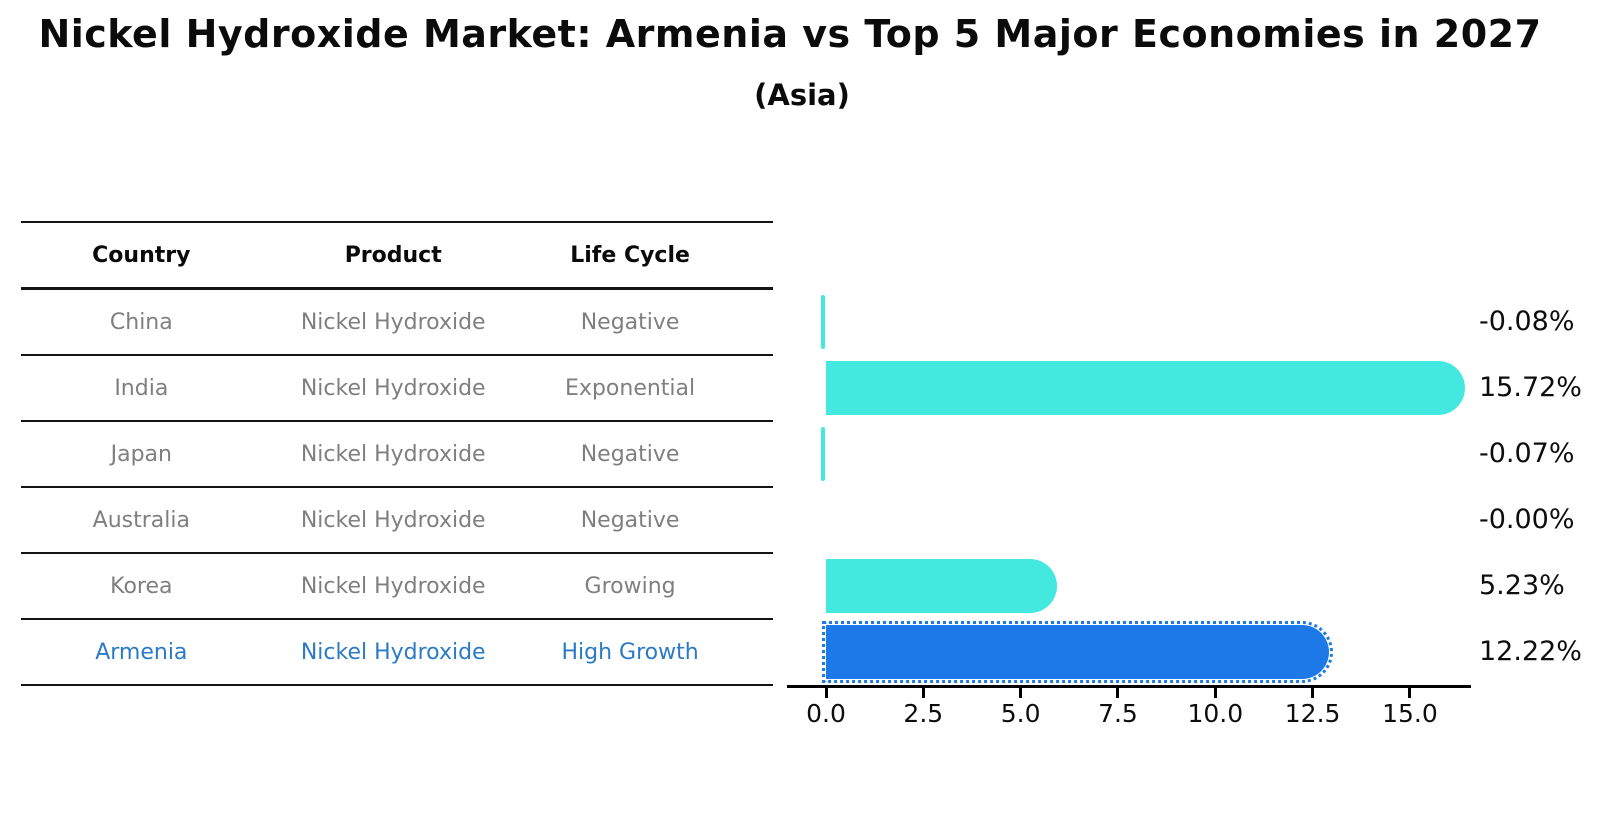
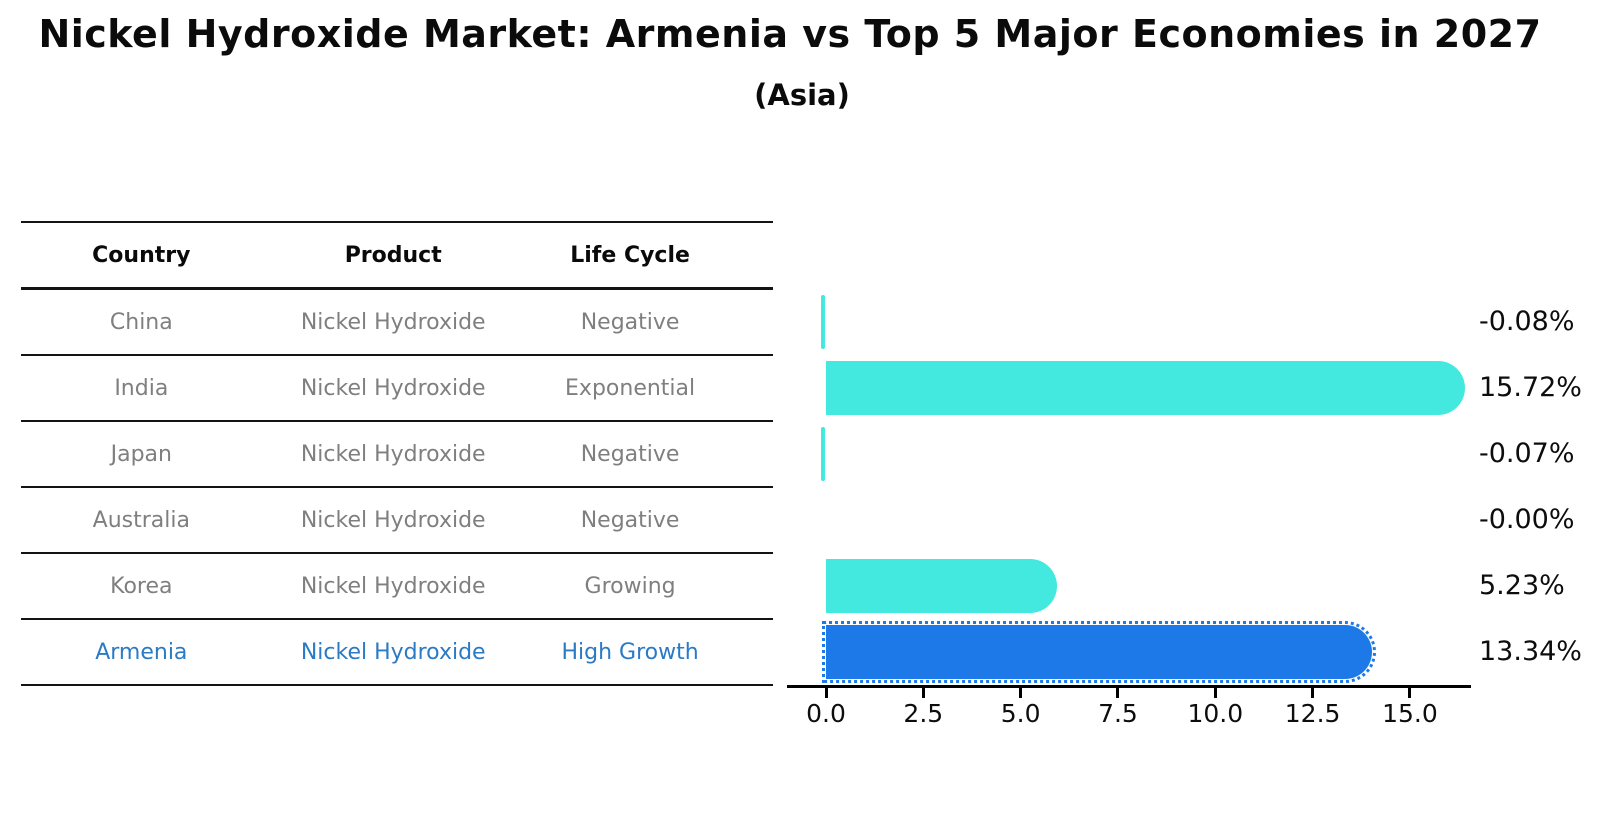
Armenia: 12.22% -> 13.34%
